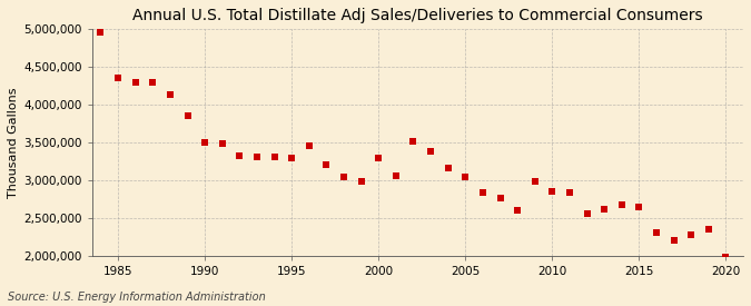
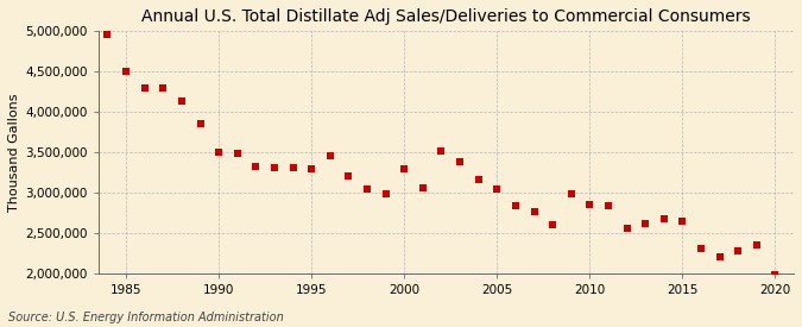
1985: 4,360,000 -> 4,510,000
